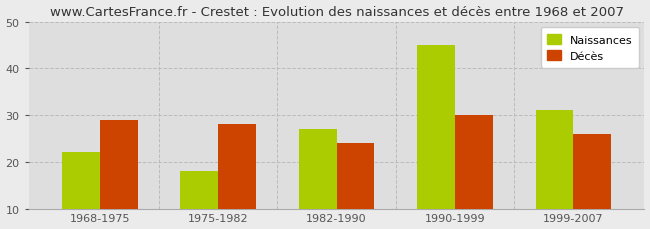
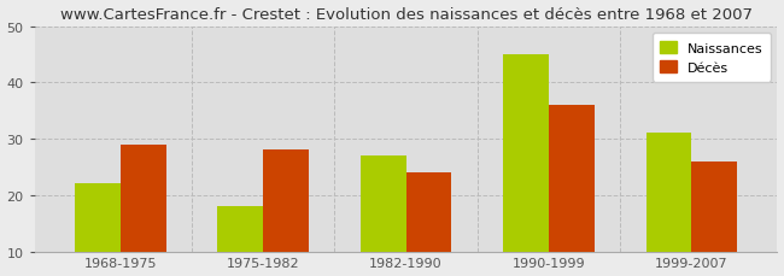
Décès/1990-1999: 30 -> 36
